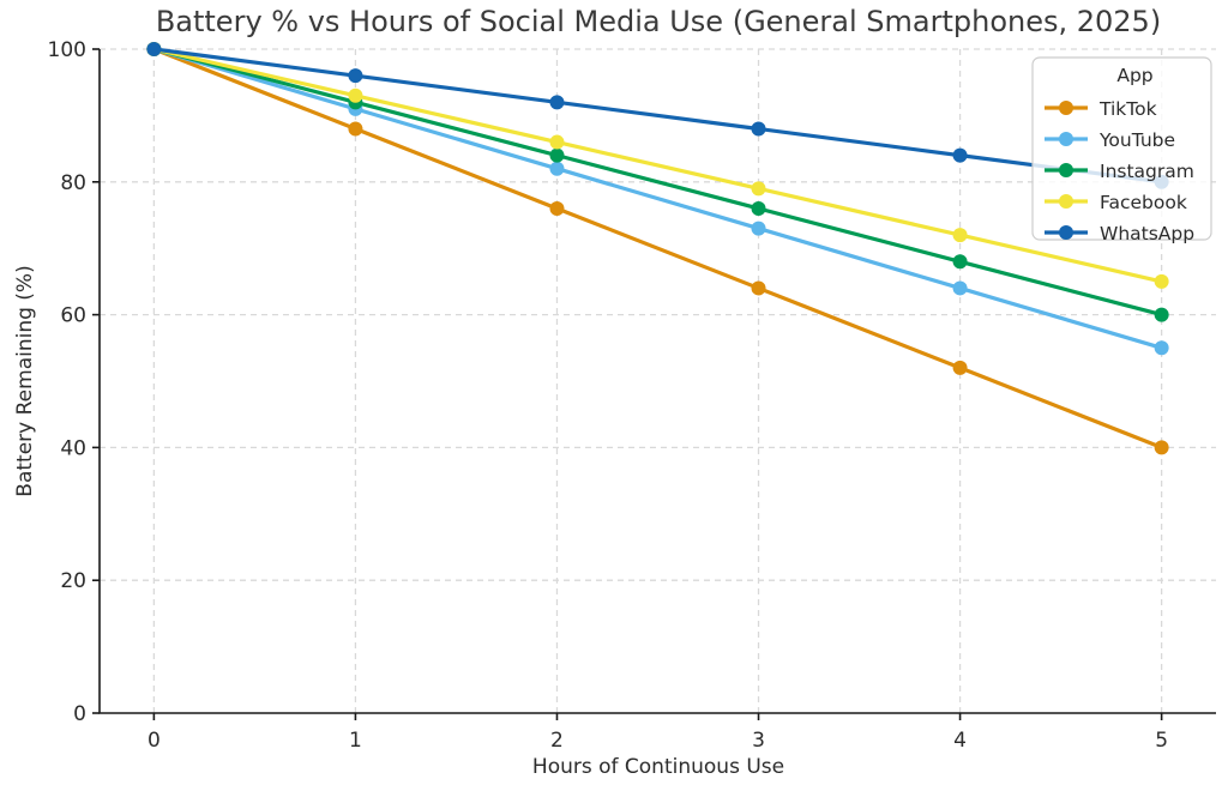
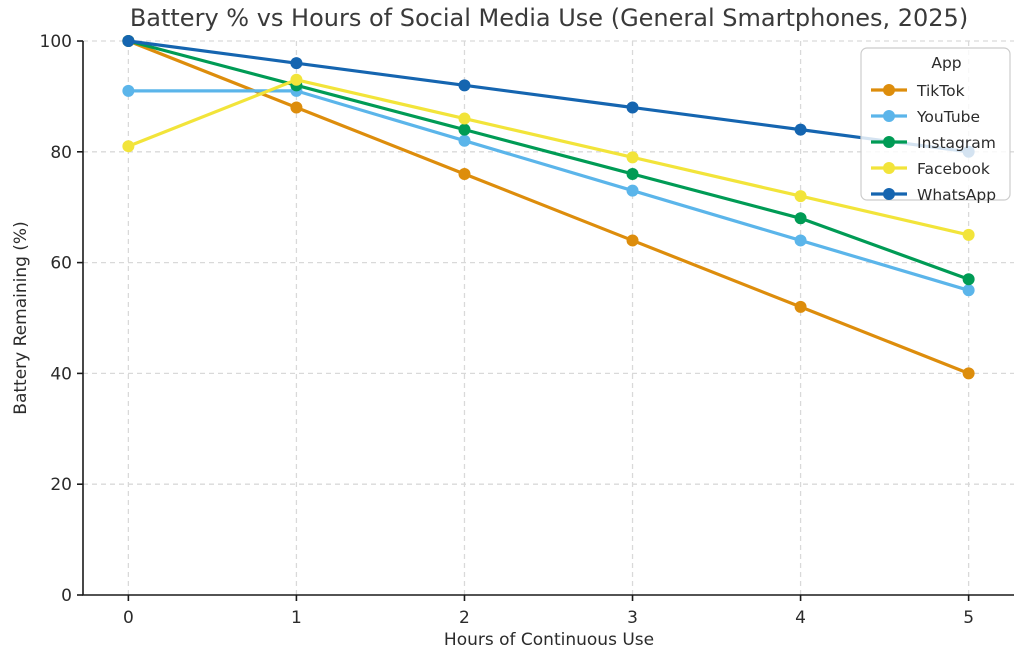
YouTube/0: 100 -> 91
Facebook/0: 100 -> 81
Instagram/5: 60 -> 57
